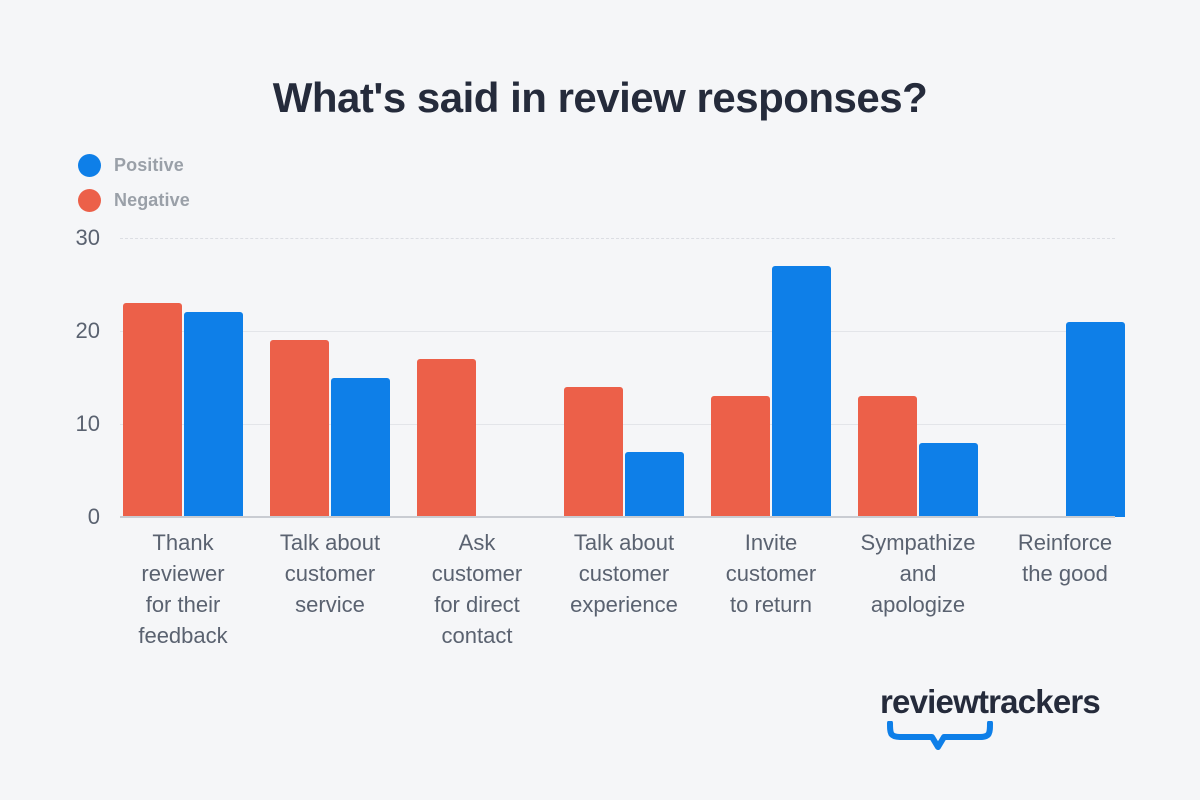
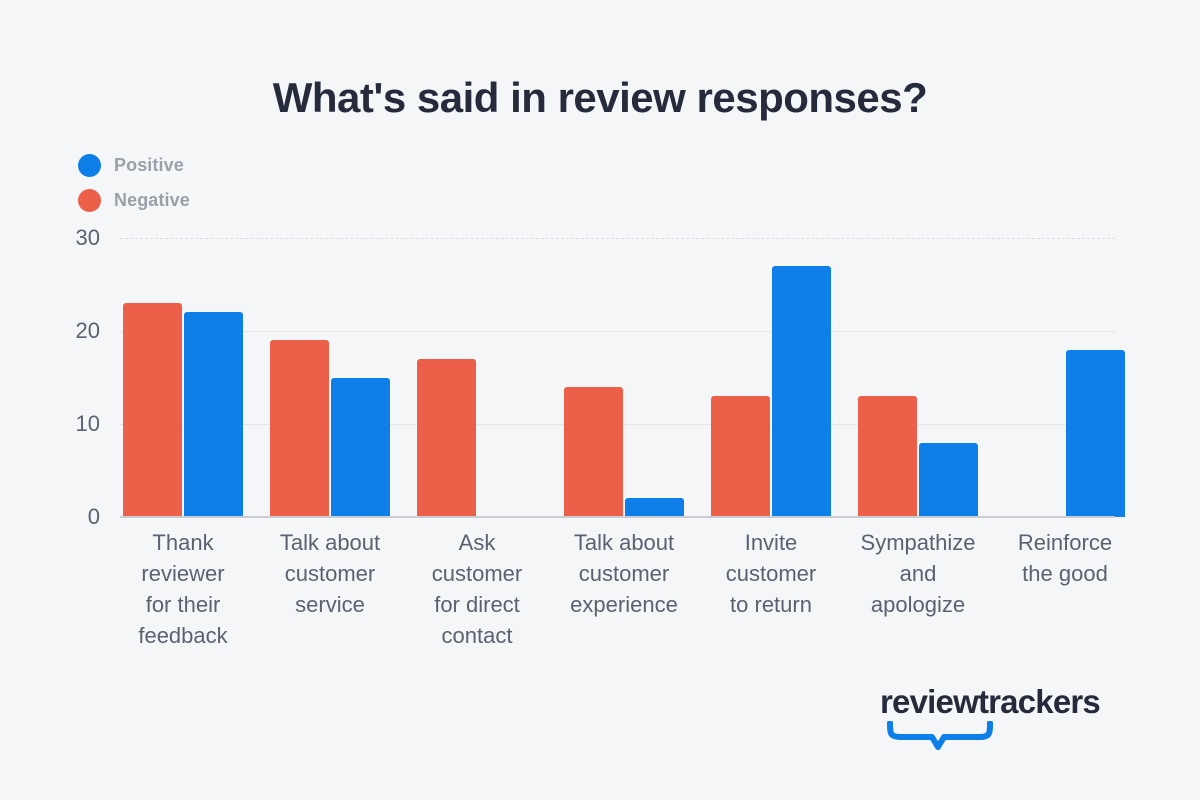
Positive/Talk about customer experience: 7 -> 2
Positive/Reinforce the good: 21 -> 18
